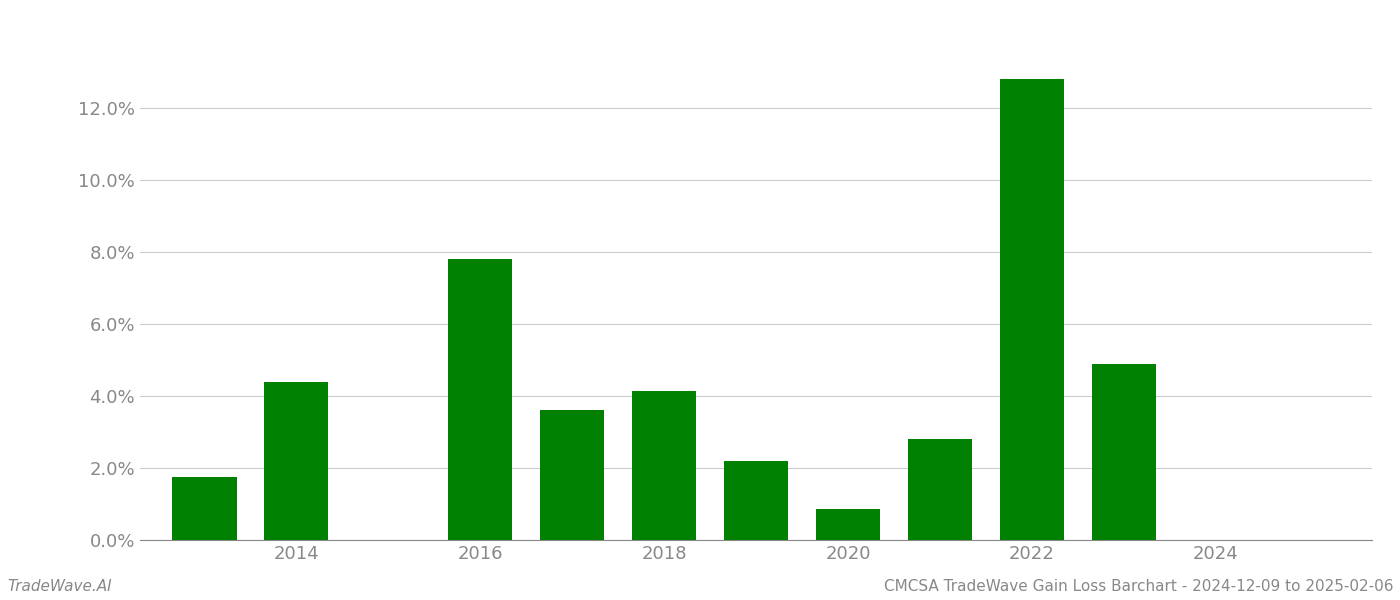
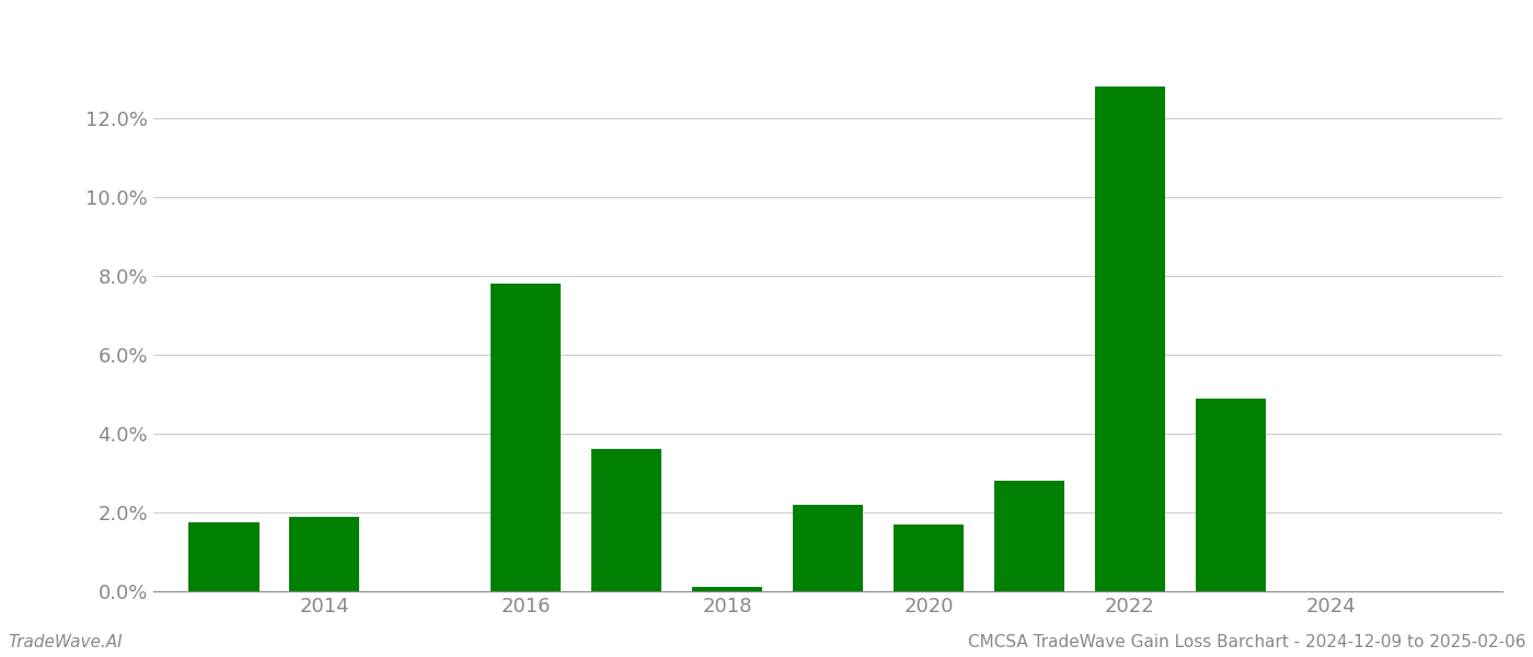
2014: 4.40% -> 1.90%
2018: 4.15% -> 0.10%
2020: 0.85% -> 1.70%
